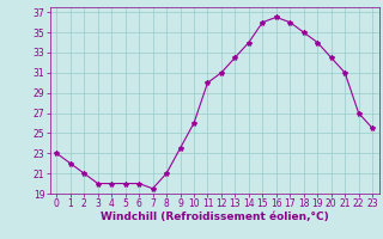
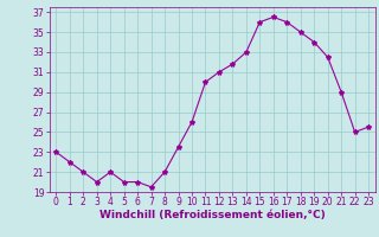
4: 20.0 -> 21.0
13: 32.5 -> 31.8
14: 34.0 -> 33.0
21: 31.0 -> 29.0
22: 27.0 -> 25.0
